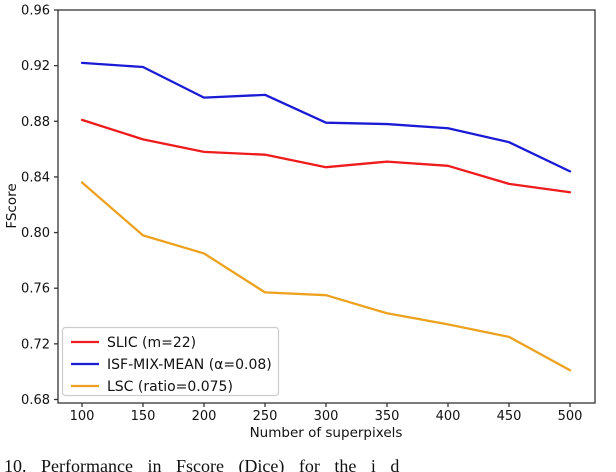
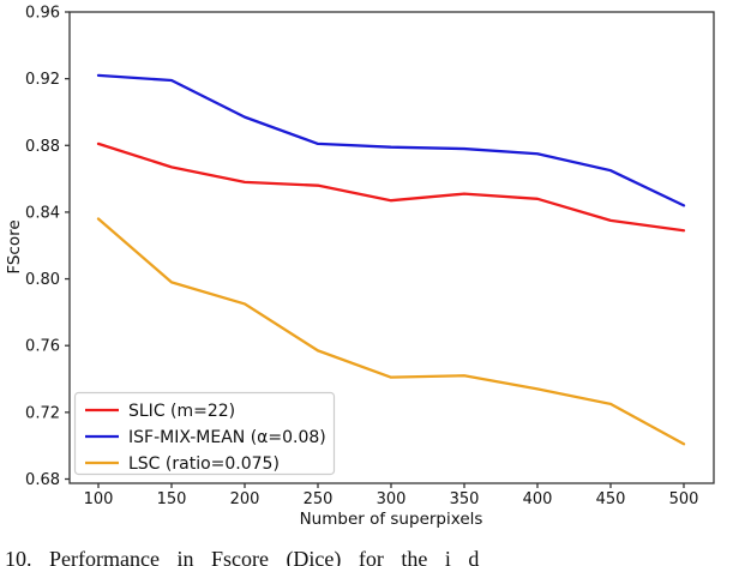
ISF-MIX-MEAN (α=0.08)/250: 0.899 -> 0.881
LSC (ratio=0.075)/300: 0.755 -> 0.741
